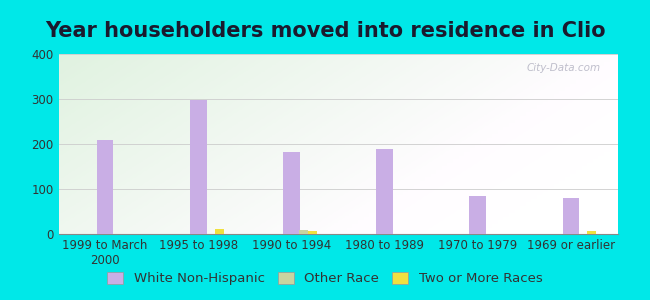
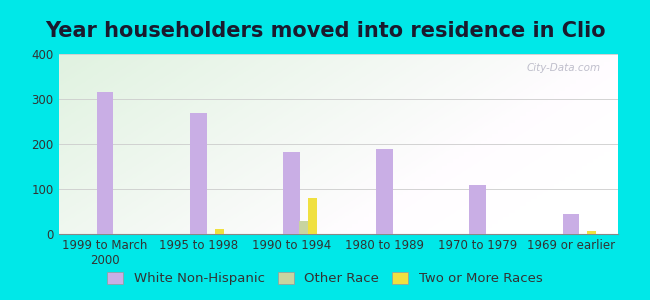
White Non-Hispanic/1999 to March 2000: 210 -> 315
White Non-Hispanic/1995 to 1998: 298 -> 270
Other Race/1990 to 1994: 10 -> 30
Two or More Races/1990 to 1994: 7 -> 80
White Non-Hispanic/1970 to 1979: 85 -> 110
White Non-Hispanic/1969 or earlier: 80 -> 45
